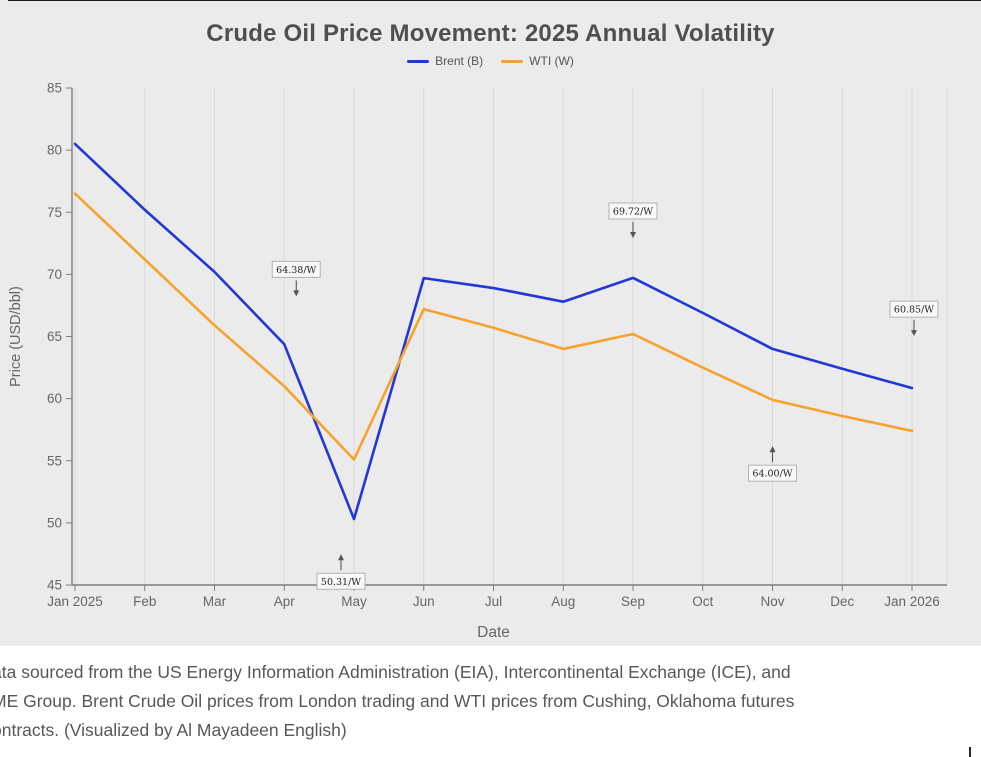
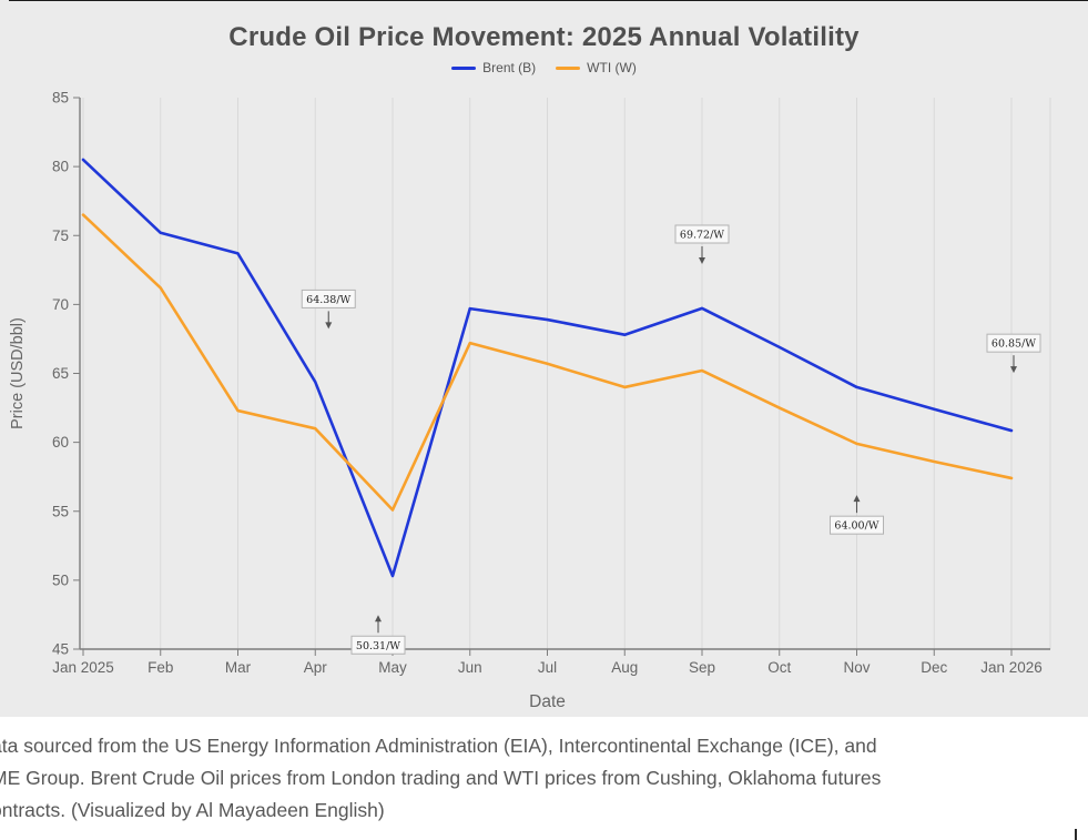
Brent (B)/Mar: 70.2 -> 73.7
WTI (W)/Mar: 65.9 -> 62.3
